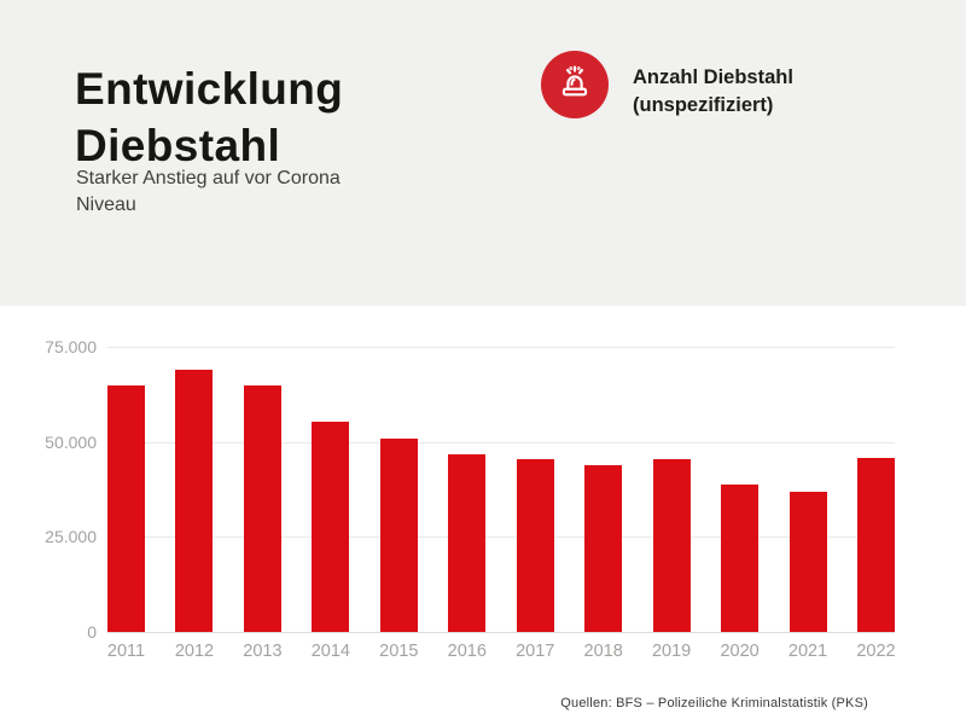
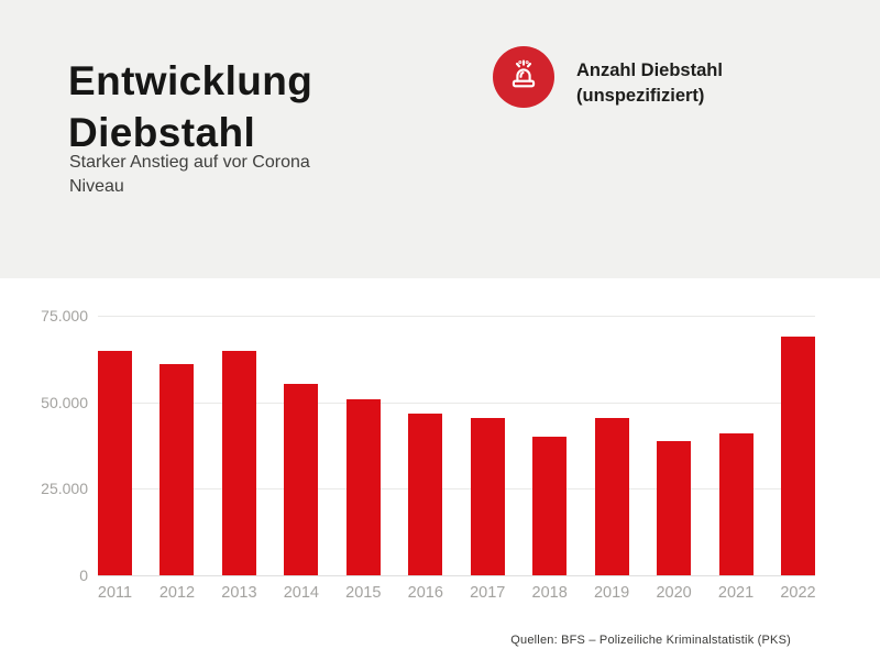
2012: 69000 -> 61000
2018: 44000 -> 40000
2021: 37000 -> 41000
2022: 46000 -> 69000
